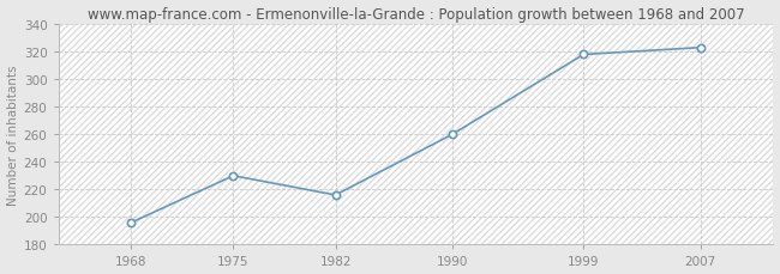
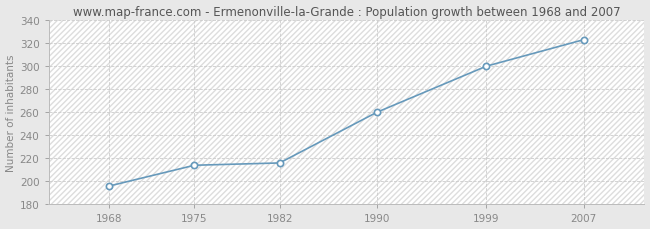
1975: 230 -> 214
1999: 318 -> 300
